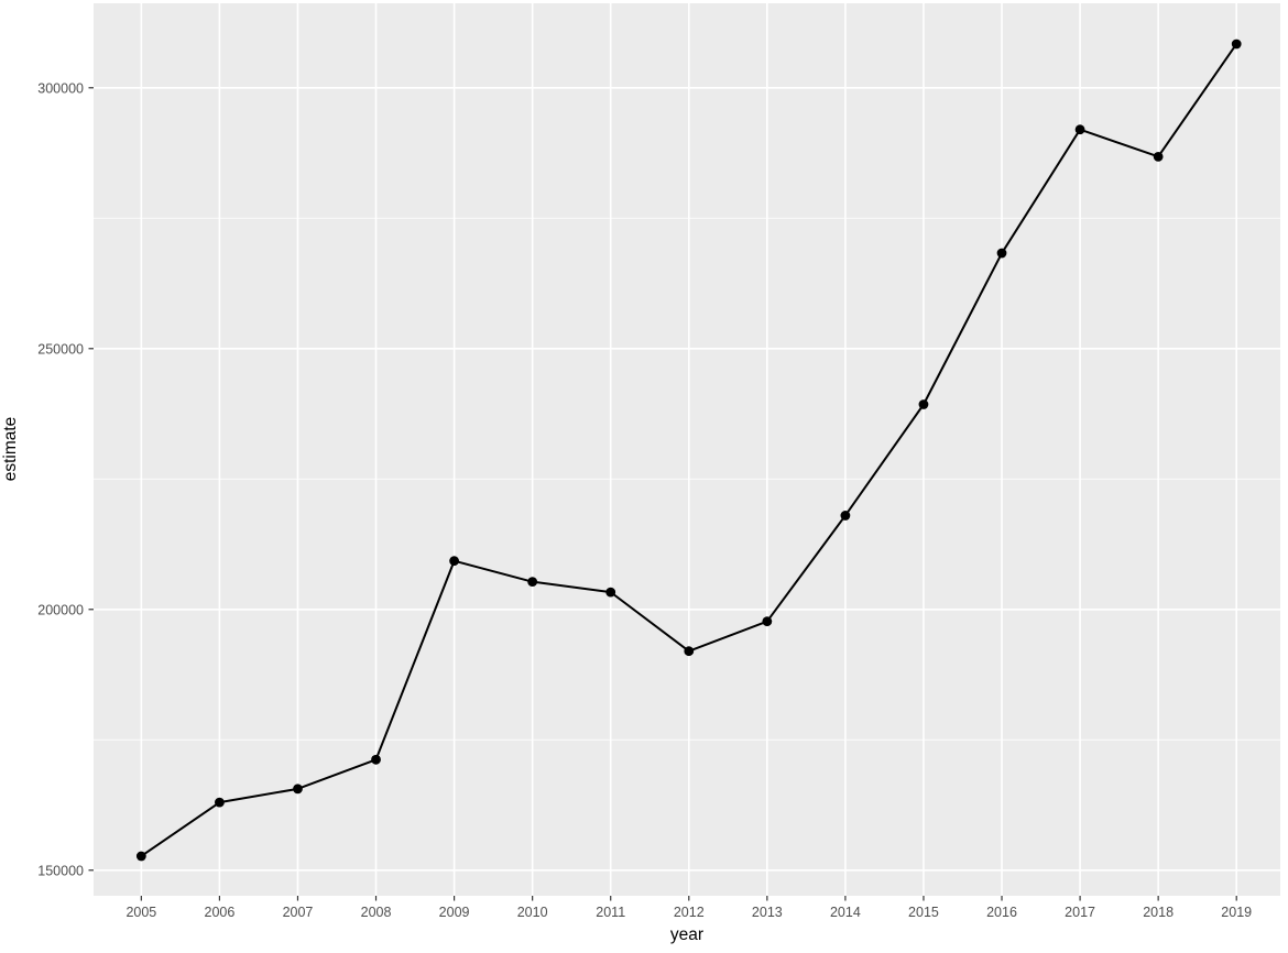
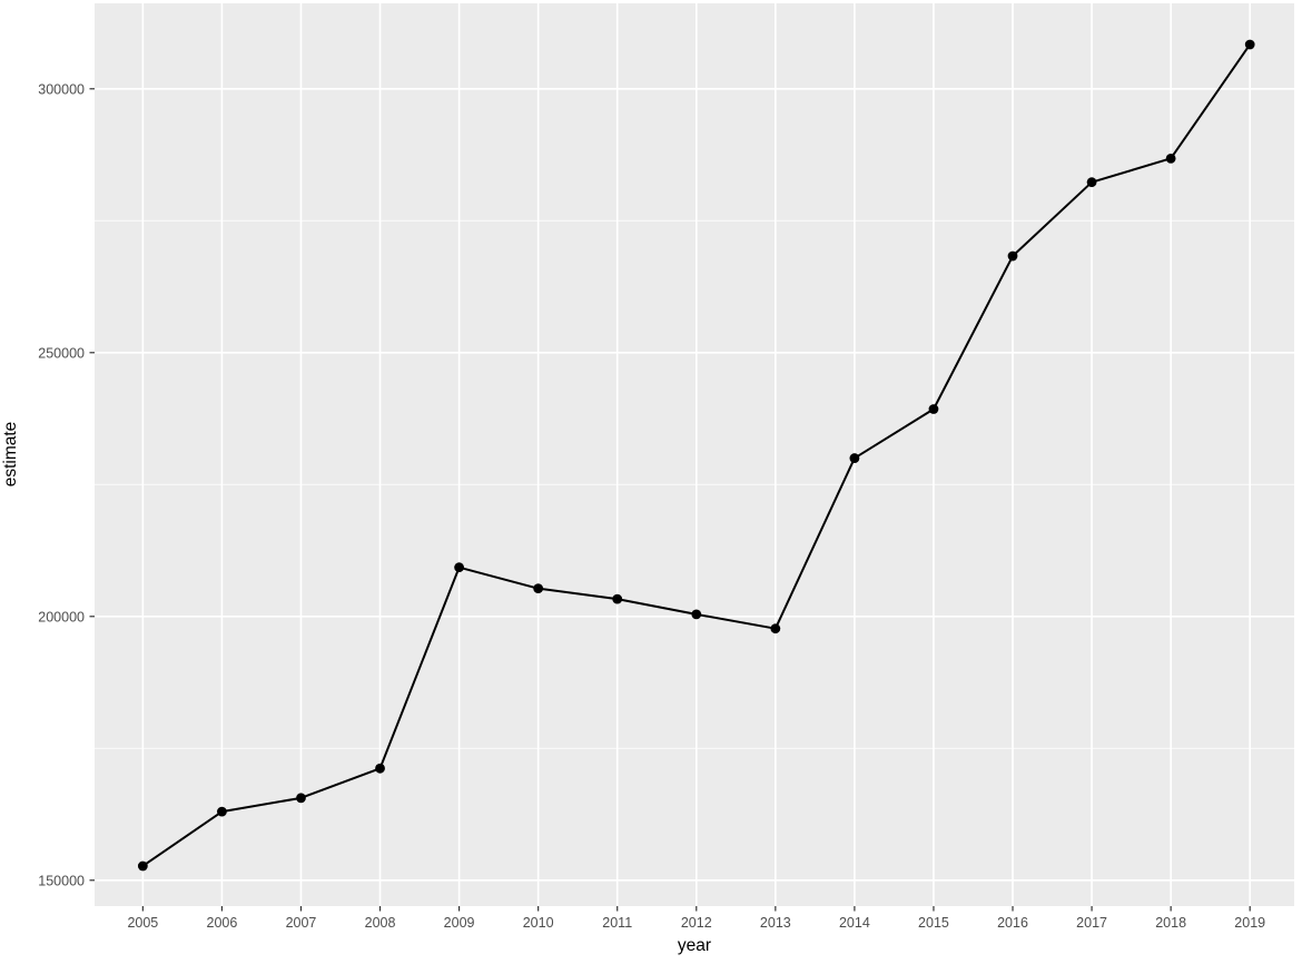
2012: 192000 -> 200000
2014: 218000 -> 230000
2017: 292000 -> 282000
